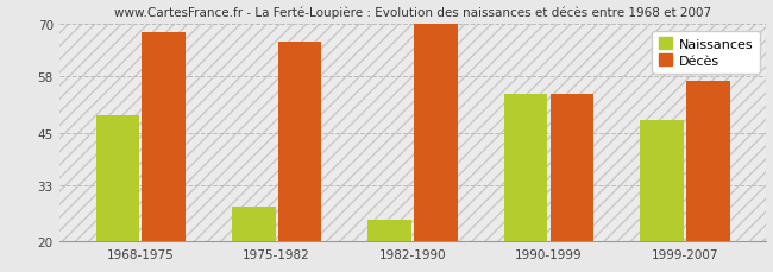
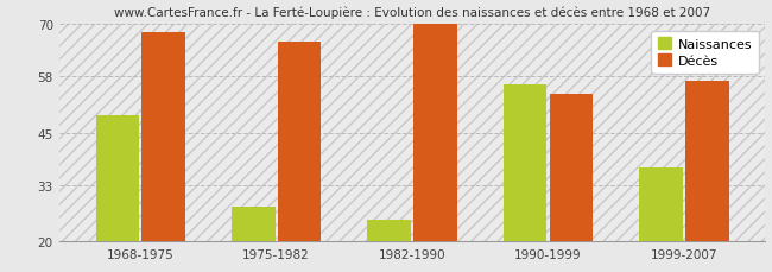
Naissances/1990-1999: 54 -> 56
Naissances/1999-2007: 48 -> 37
